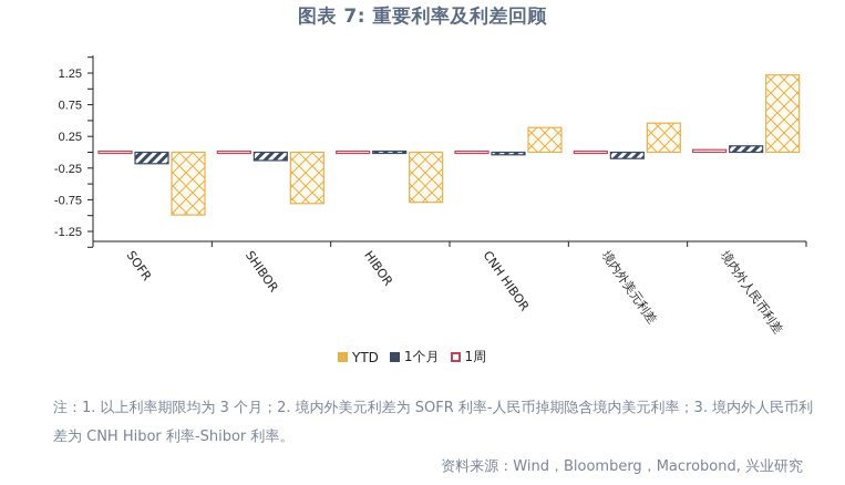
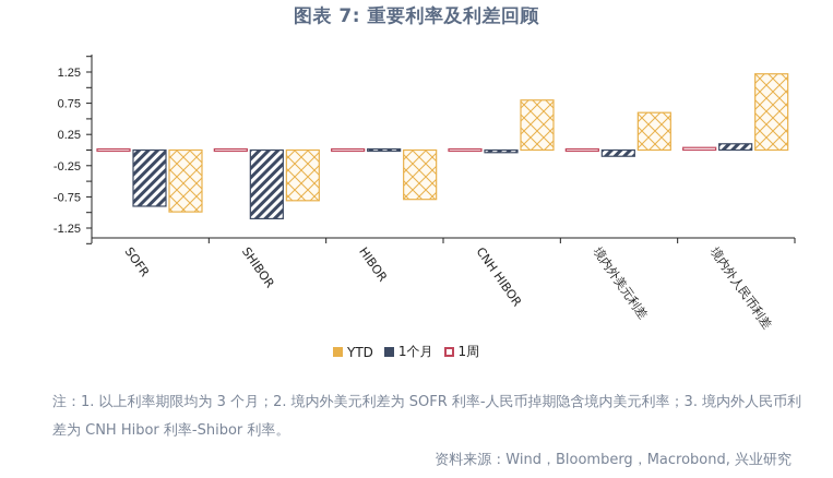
1个月/SOFR: -0.2 -> -0.9
1个月/SHIBOR: -0.1 -> -1.1
YTD/CNH HIBOR: 0.4 -> 0.8
YTD/境内外美元利差: 0.5 -> 0.6
